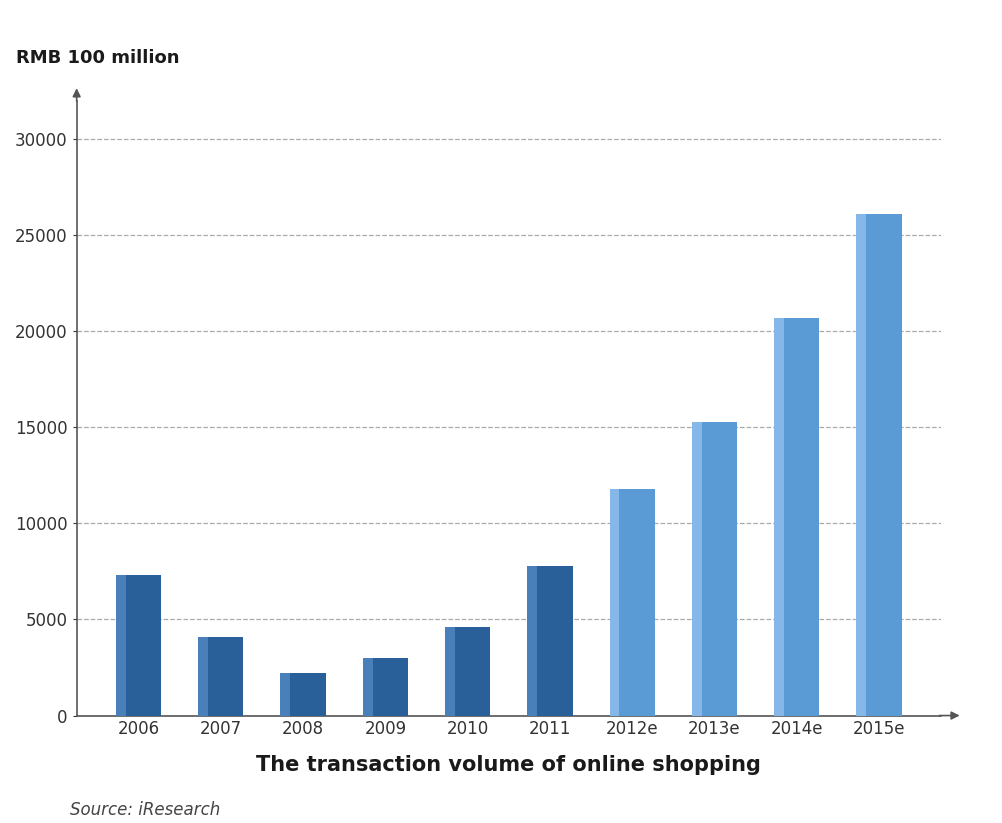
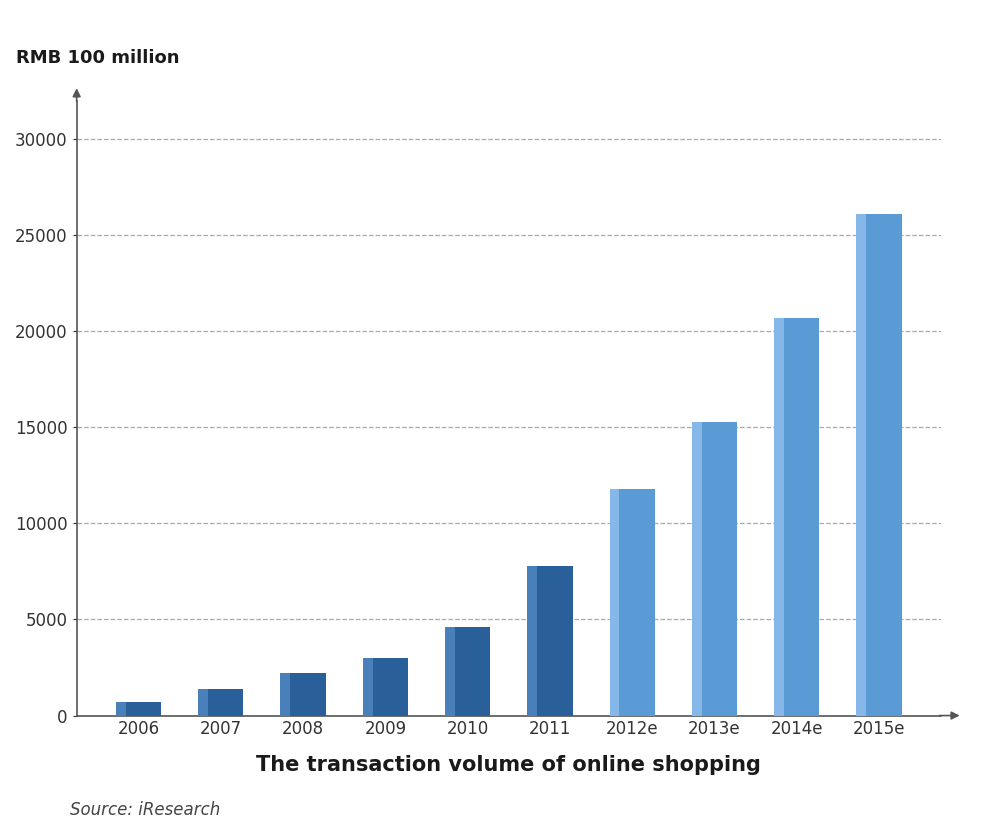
2006: 7300 -> 700
2007: 4100 -> 1400
